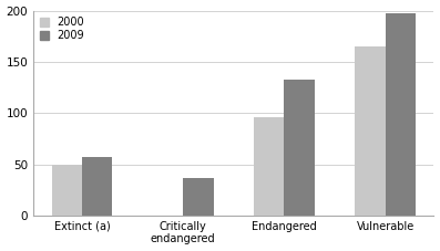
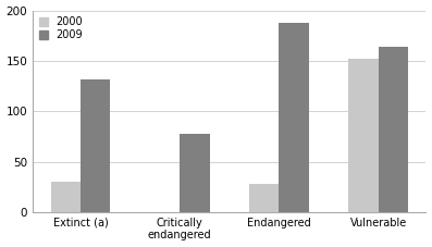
2000/Extinct (a): 50 -> 30
2009/Extinct (a): 57 -> 132
2009/Critically endangered: 37 -> 78
2000/Endangered: 96 -> 28
2009/Endangered: 133 -> 188
2000/Vulnerable: 165 -> 152
2009/Vulnerable: 197 -> 164
